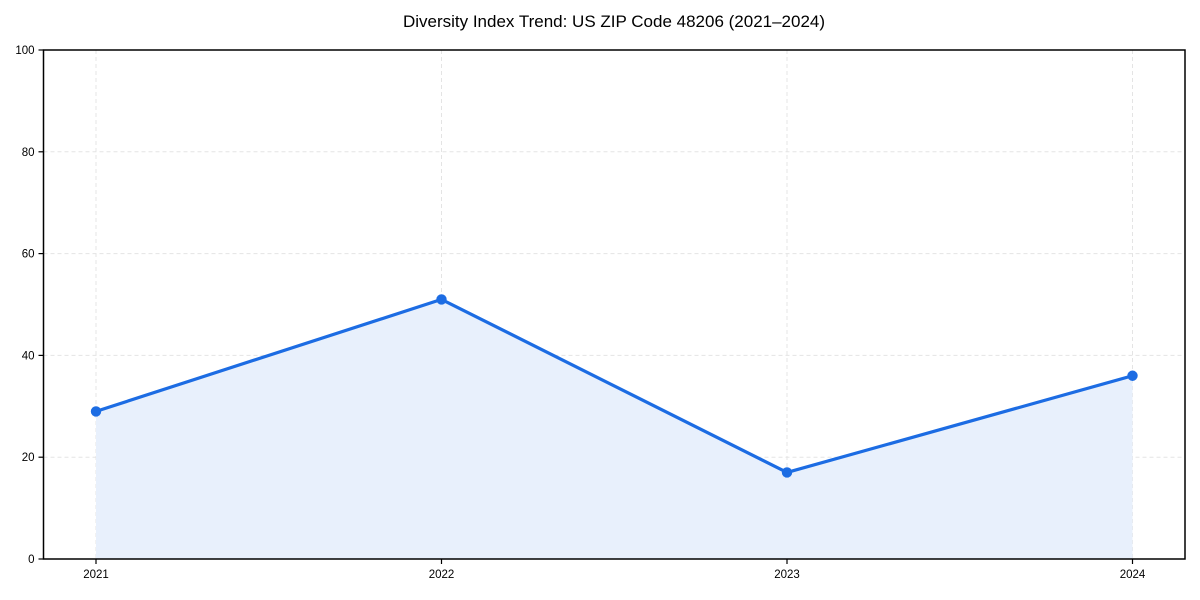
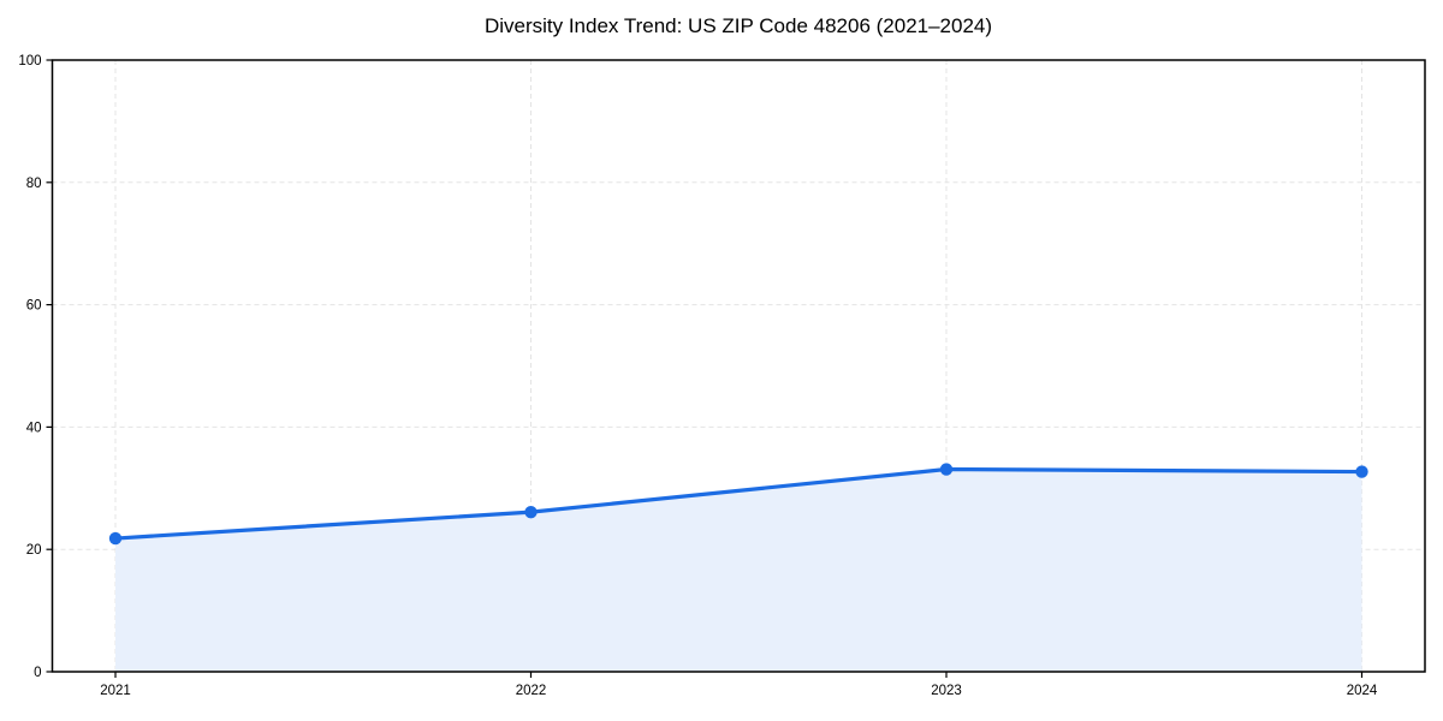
2021: 29 -> 22
2022: 51 -> 26
2023: 17 -> 33
2024: 36 -> 33
